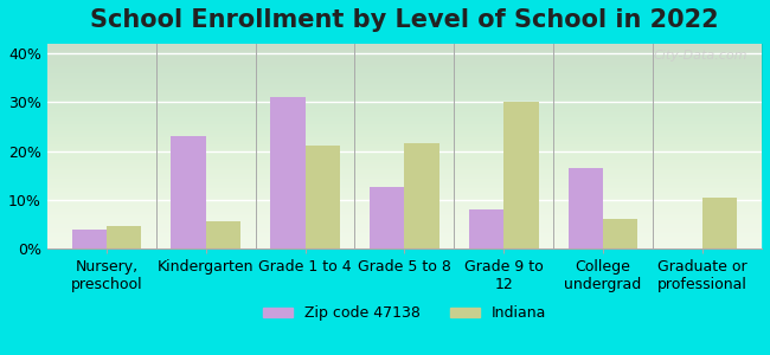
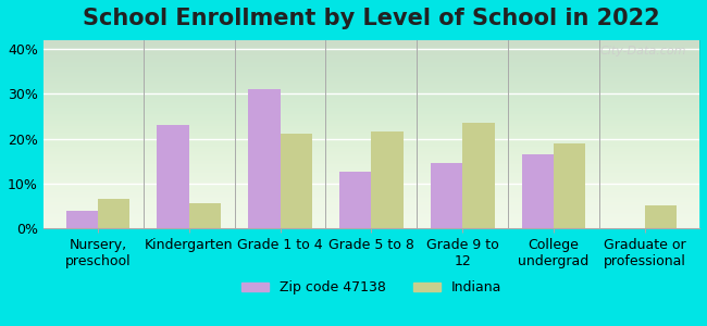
Indiana/Nursery, preschool: 4.5% -> 6.5%
Zip code 47138/Grade 9 to 12: 8.0% -> 14.5%
Indiana/Grade 9 to 12: 30.0% -> 23.5%
Indiana/College undergrad: 6.0% -> 19.0%
Indiana/Graduate or professional: 10.5% -> 5.0%
